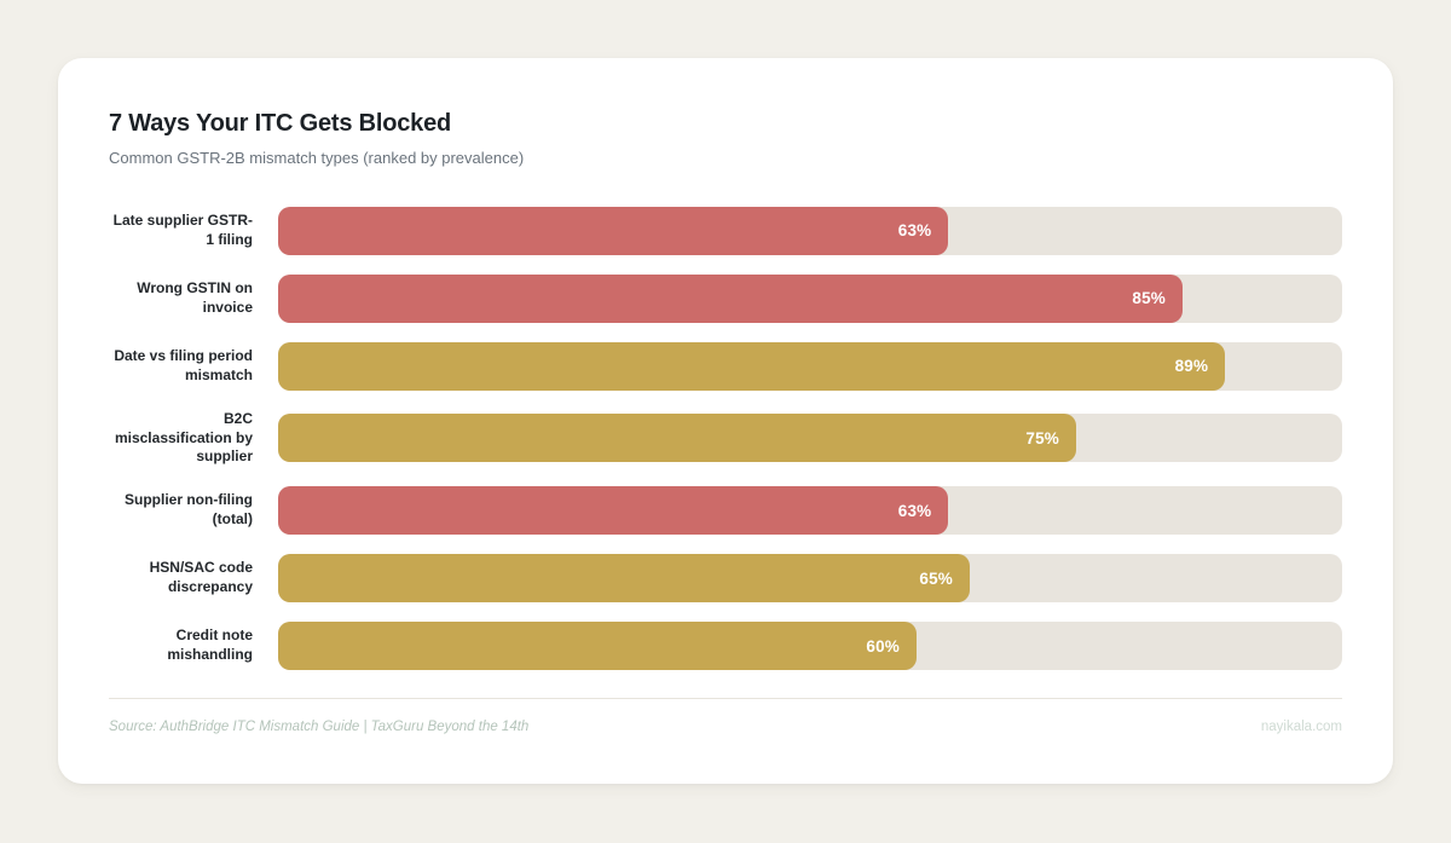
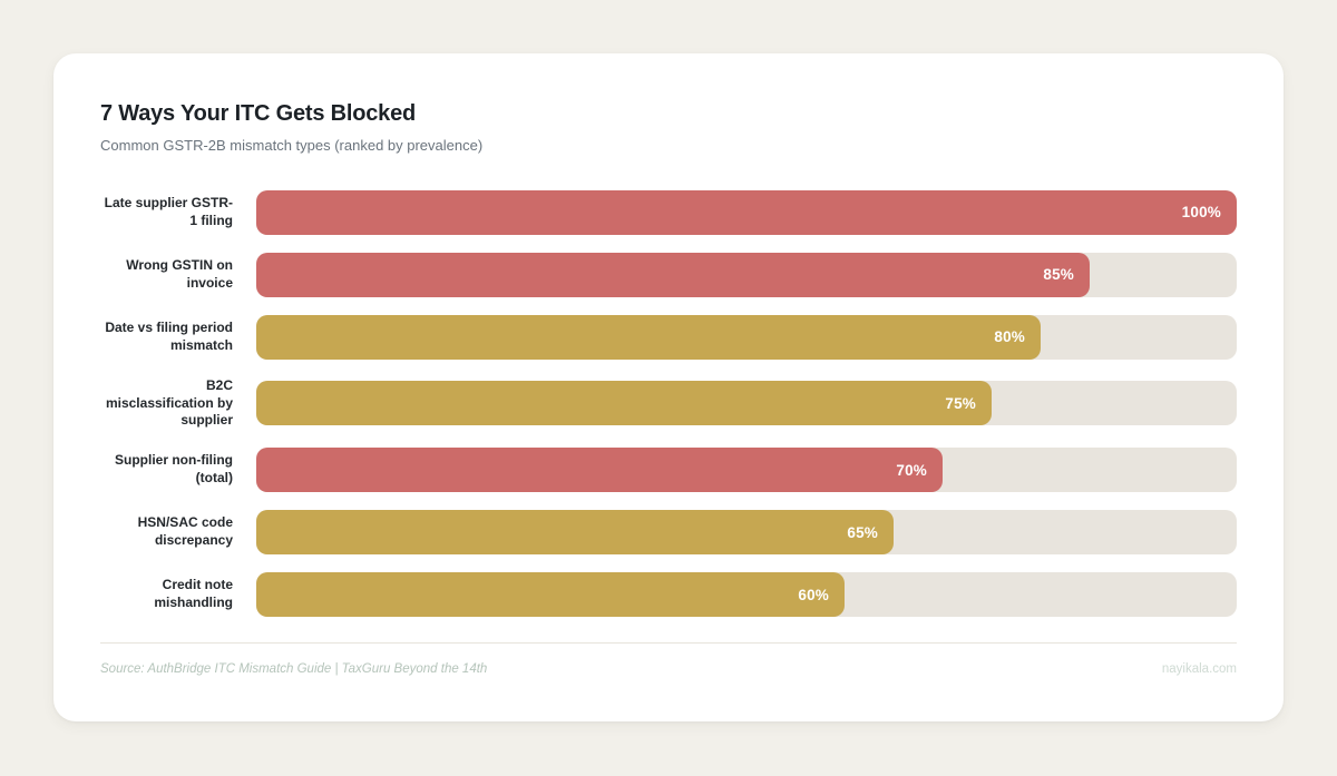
Late supplier GSTR-1 filing: 63% -> 100%
Date vs filing period mismatch: 89% -> 80%
Supplier non-filing (total): 63% -> 70%
